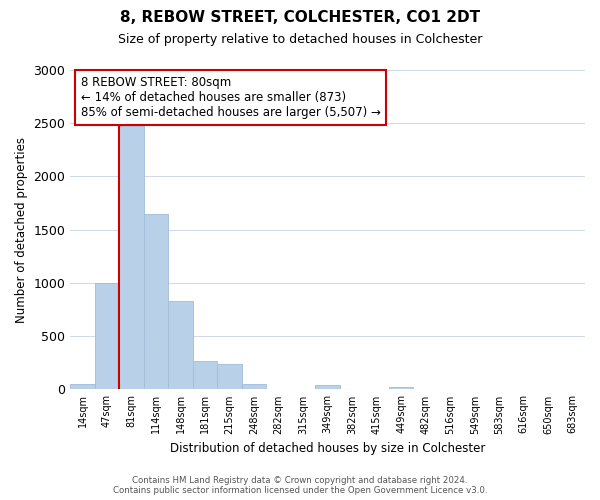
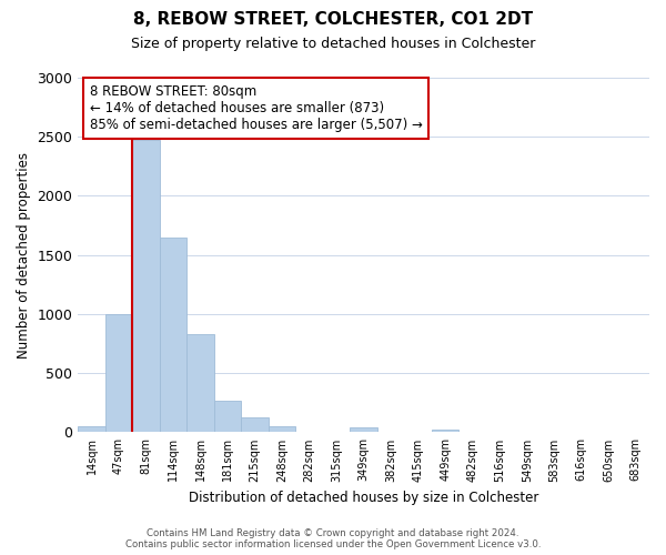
215sqm: 240 -> 120
